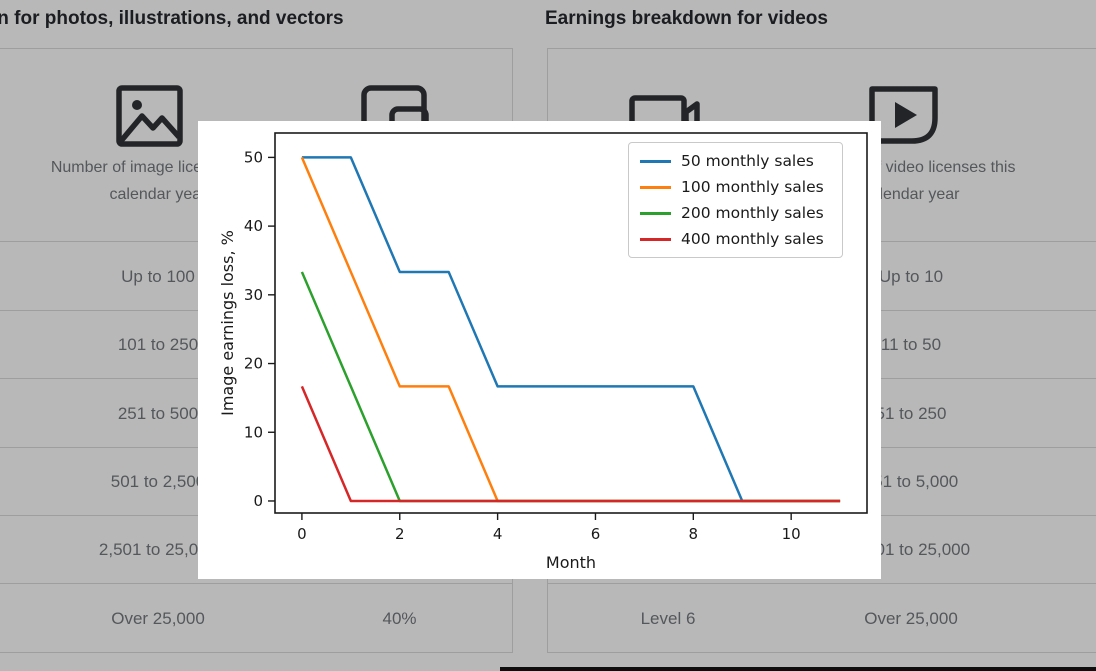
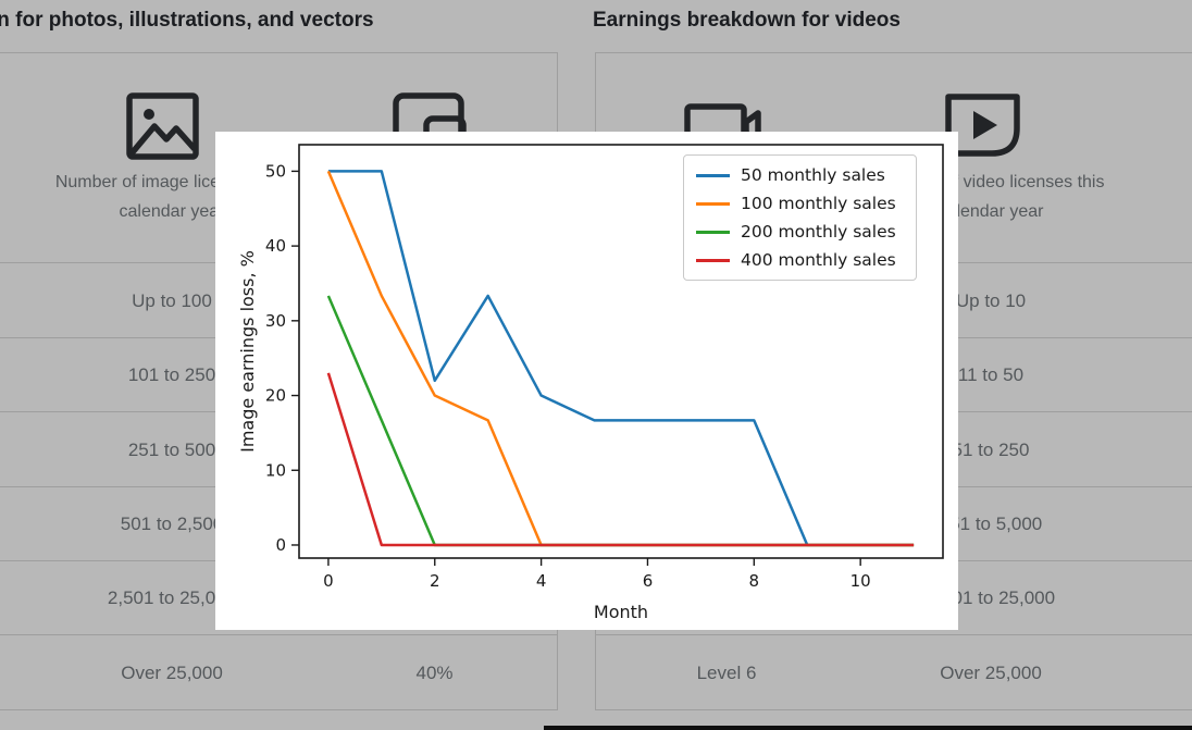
400 monthly sales/0: 17 -> 23
50 monthly sales/2: 33 -> 22
100 monthly sales/2: 17 -> 20
50 monthly sales/4: 17 -> 20
